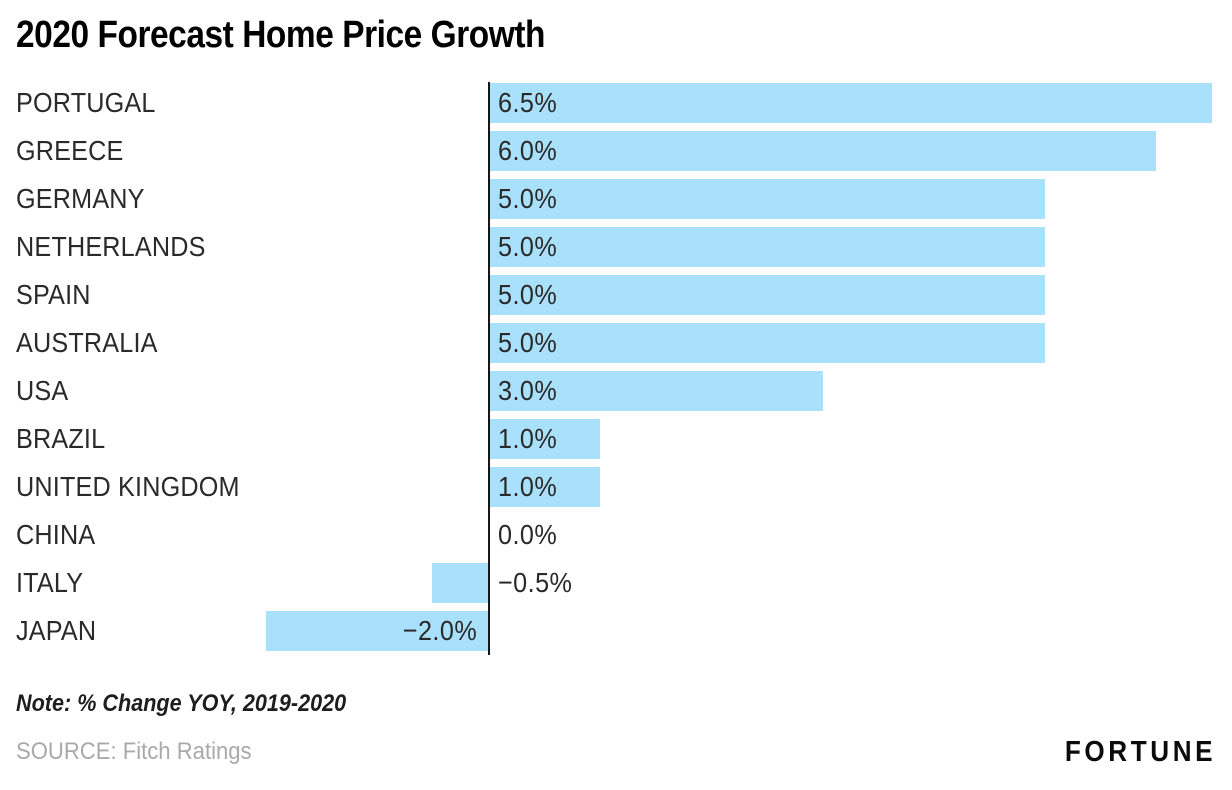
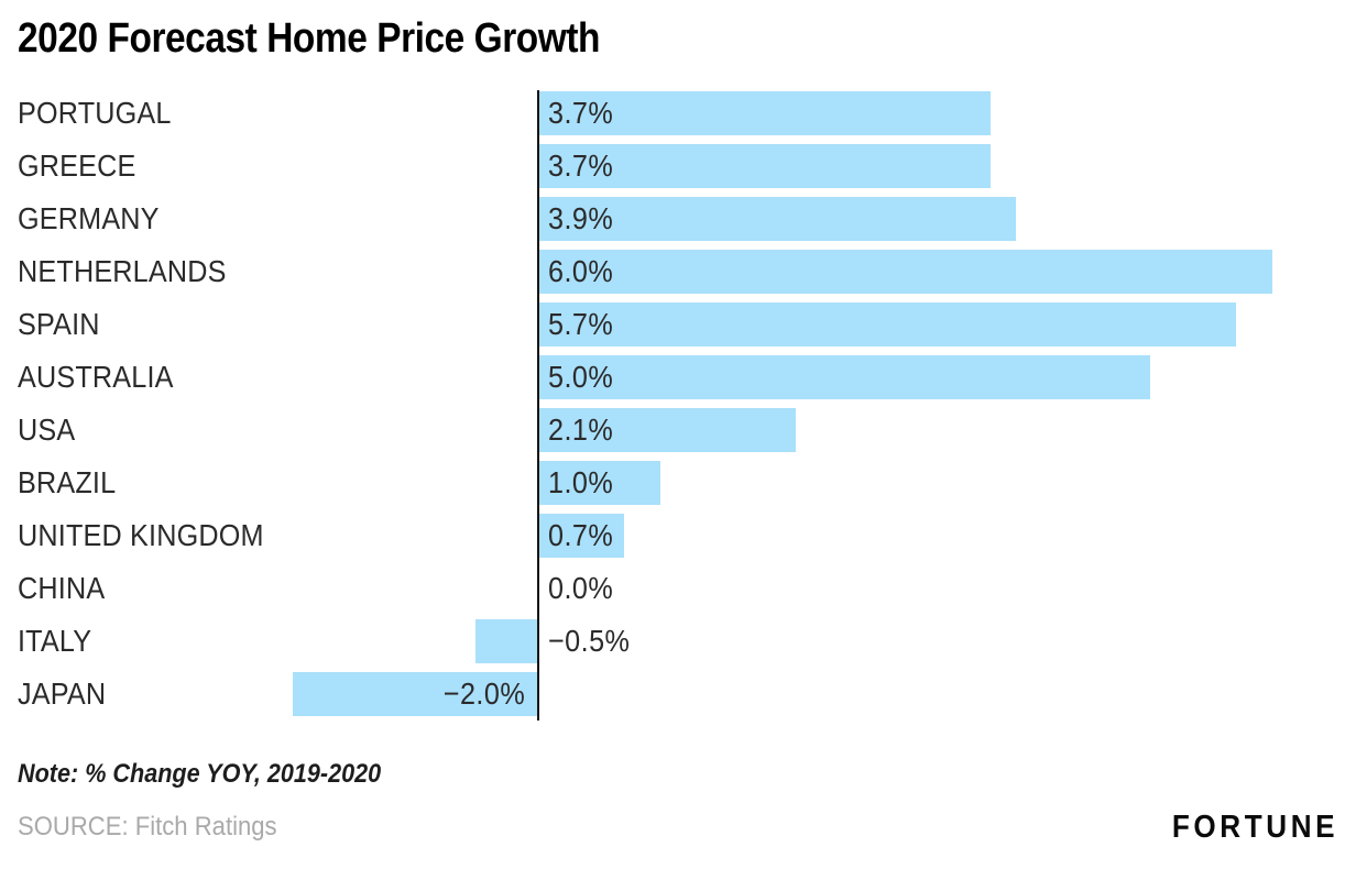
PORTUGAL: 6.5% -> 3.7%
GREECE: 6.0% -> 3.7%
GERMANY: 5.0% -> 3.9%
NETHERLANDS: 5.0% -> 6.0%
SPAIN: 5.0% -> 5.7%
USA: 3.0% -> 2.1%
UNITED KINGDOM: 1.0% -> 0.7%
